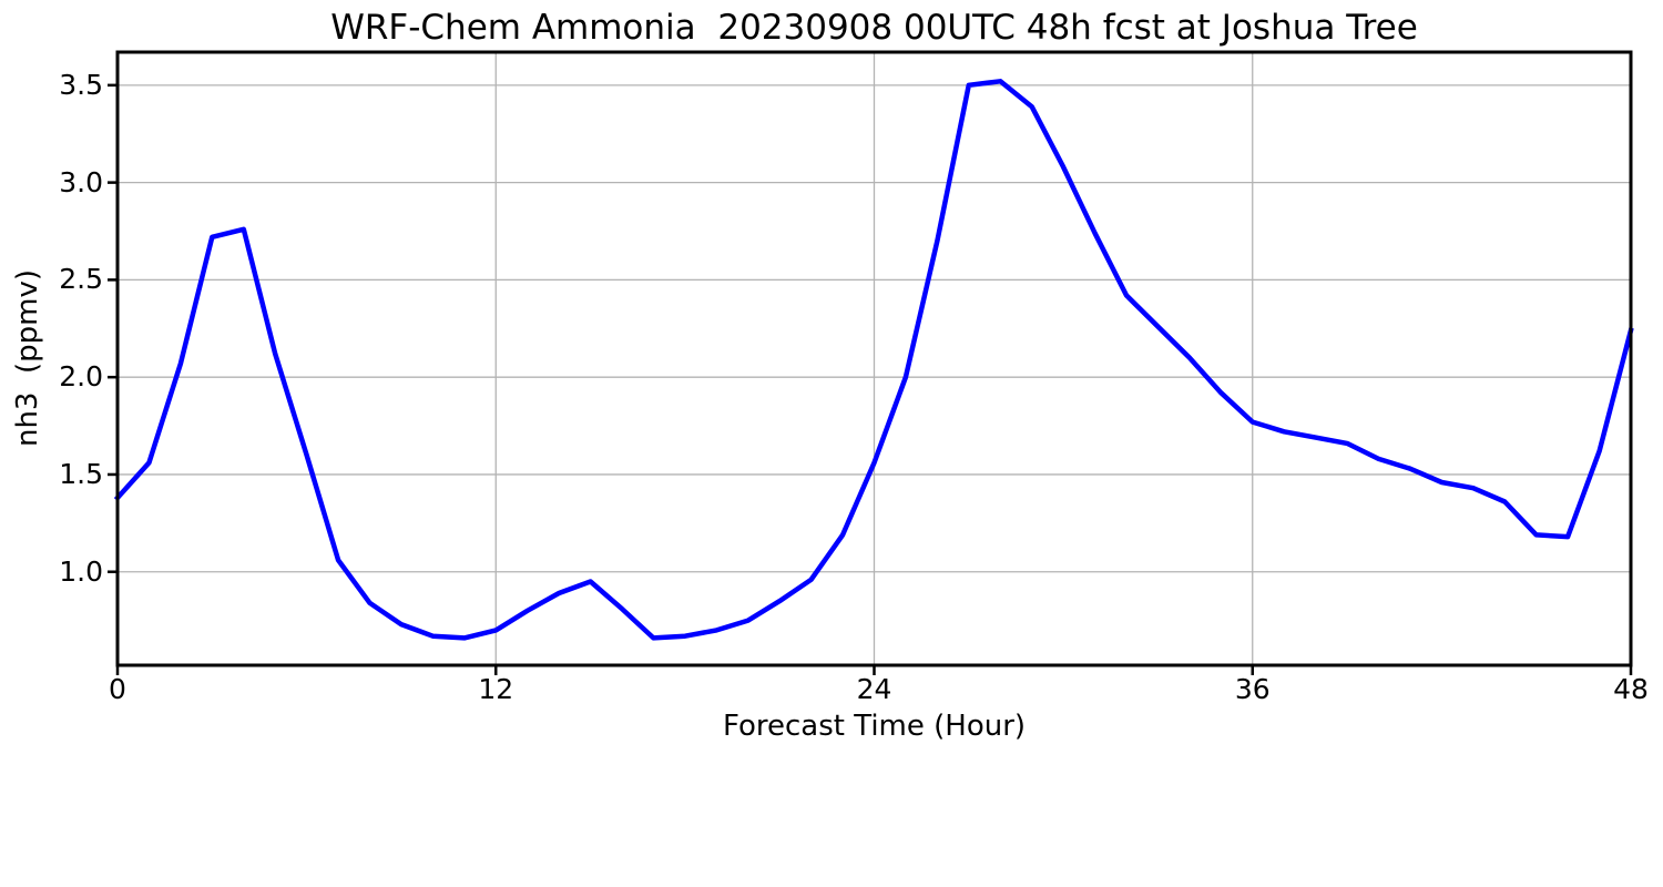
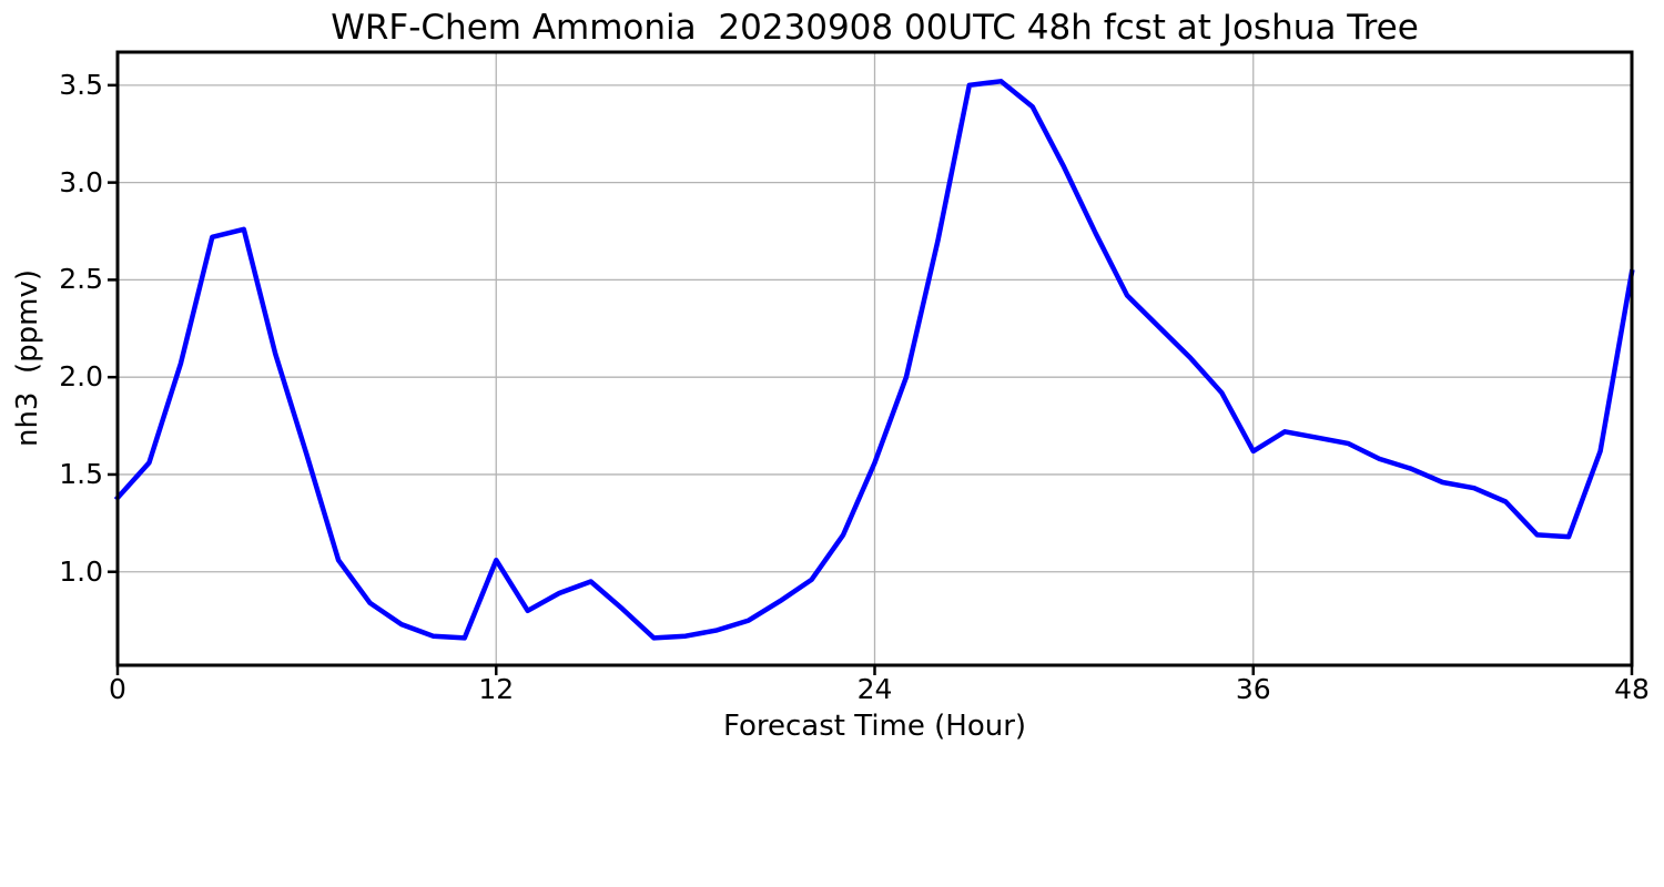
12: 0.70 -> 1.06
36: 1.77 -> 1.62
48: 2.24 -> 2.54
